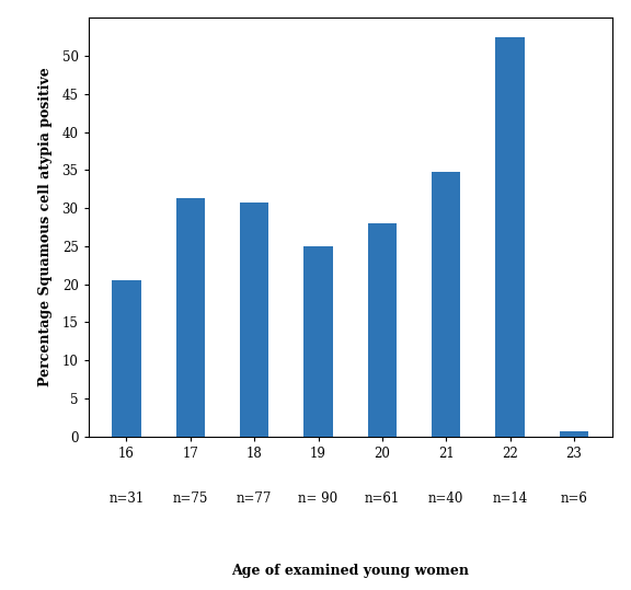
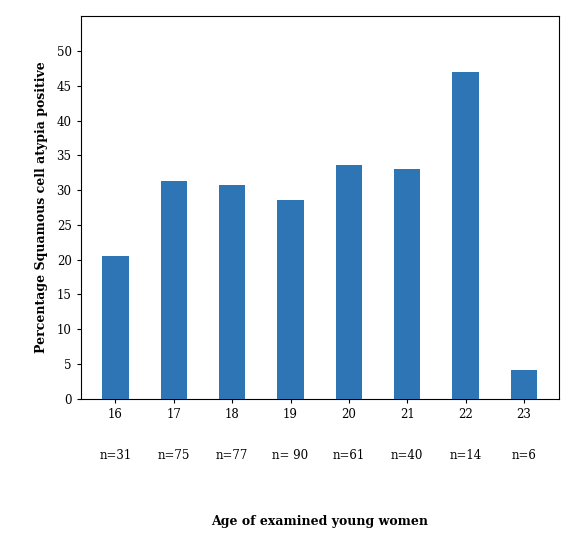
19: 25.0 -> 28.6
20: 28.0 -> 33.6
21: 34.8 -> 33.0
22: 52.5 -> 47.0
23: 0.7 -> 4.2
